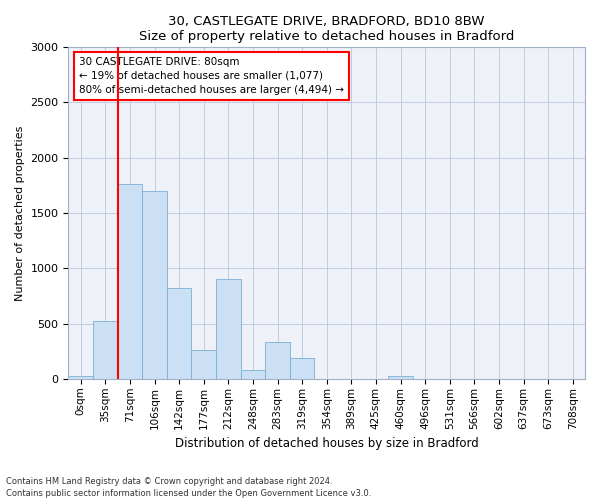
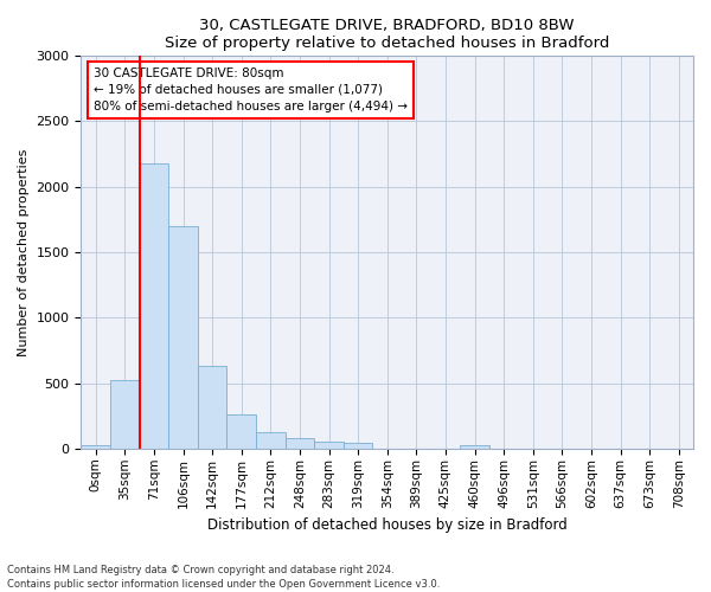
71sqm: 1760 -> 2180
142sqm: 820 -> 630
212sqm: 900 -> 130
283sqm: 330 -> 50
319sqm: 190 -> 40
